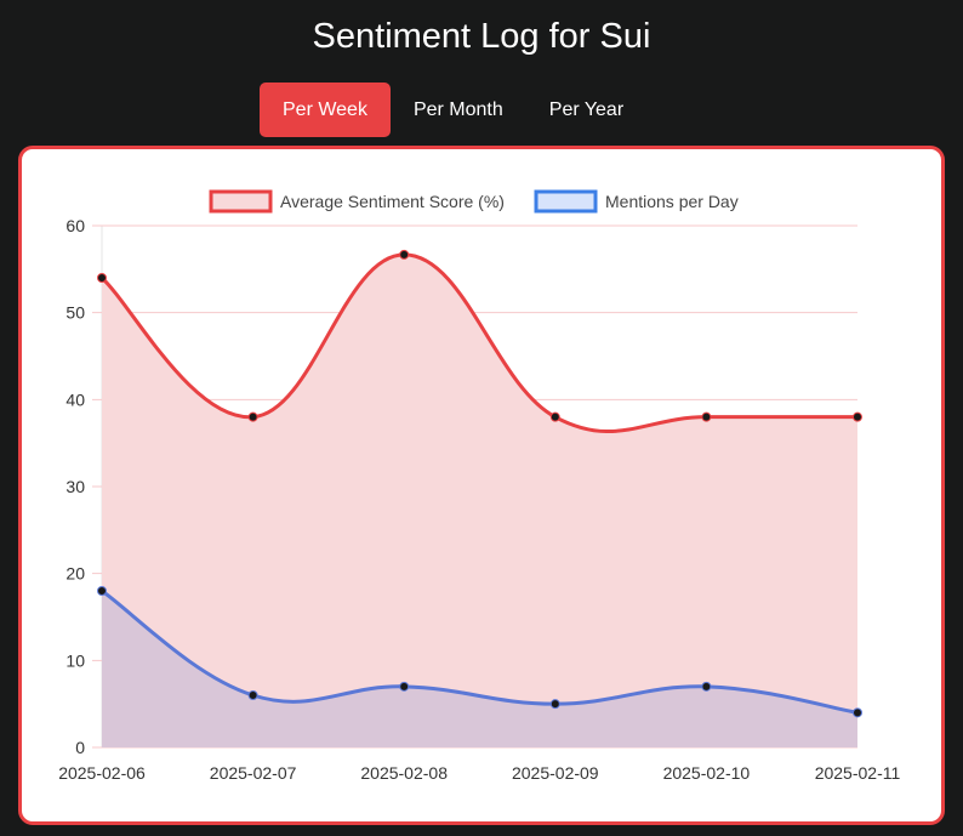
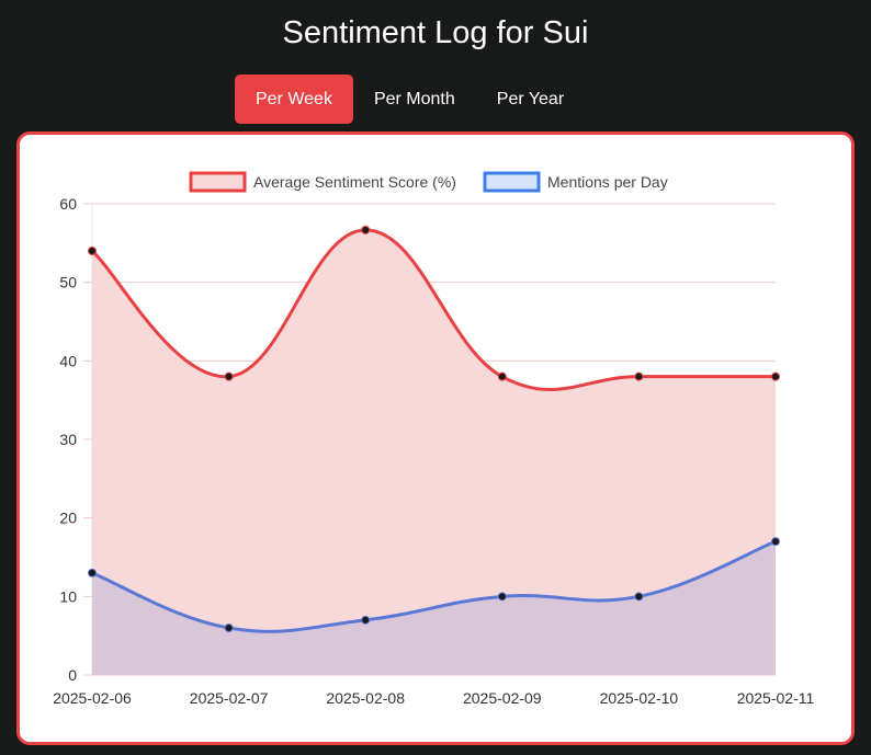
Mentions per Day/2025-02-06: 18 -> 13
Mentions per Day/2025-02-09: 5 -> 10
Mentions per Day/2025-02-10: 7 -> 10
Mentions per Day/2025-02-11: 4 -> 17
